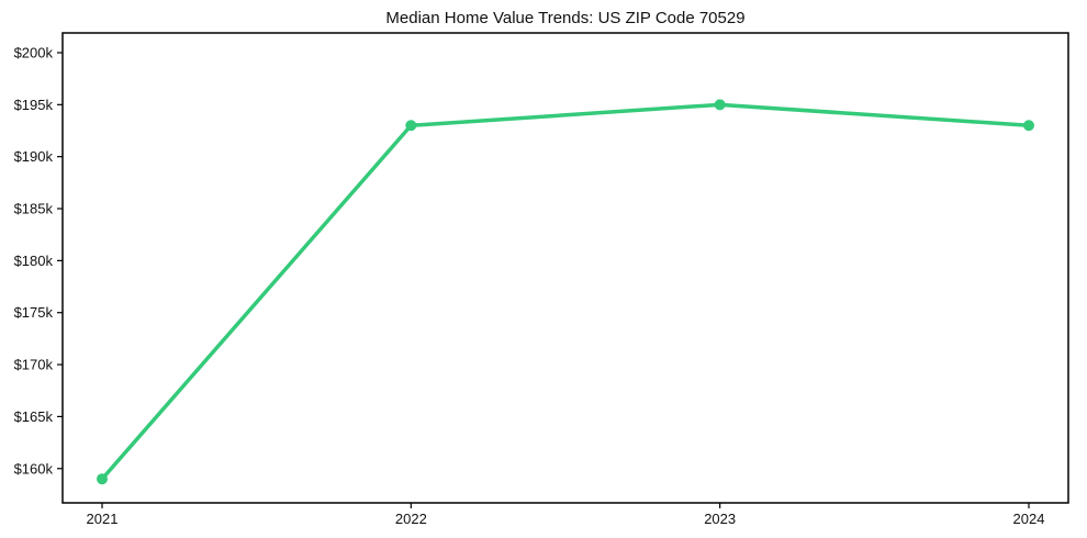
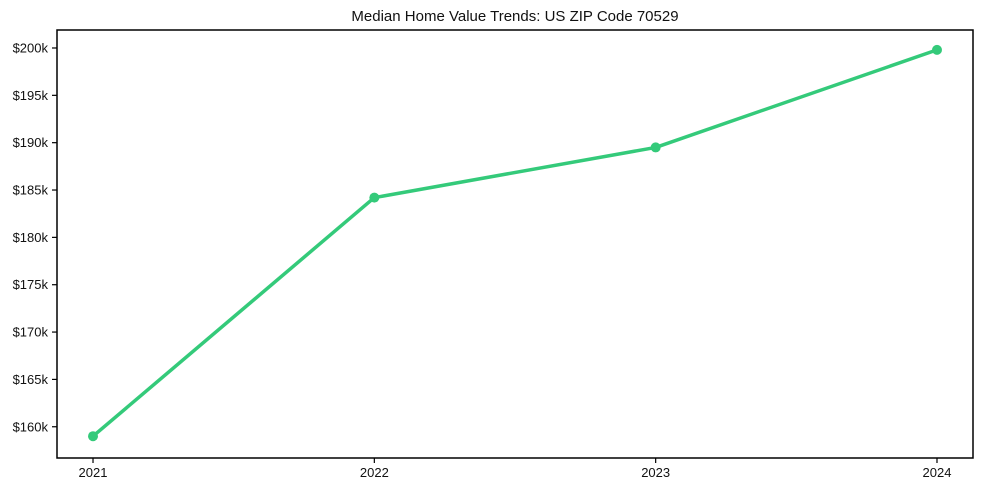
2022: $193k -> $184k
2023: $195k -> $190k
2024: $193k -> $200k
